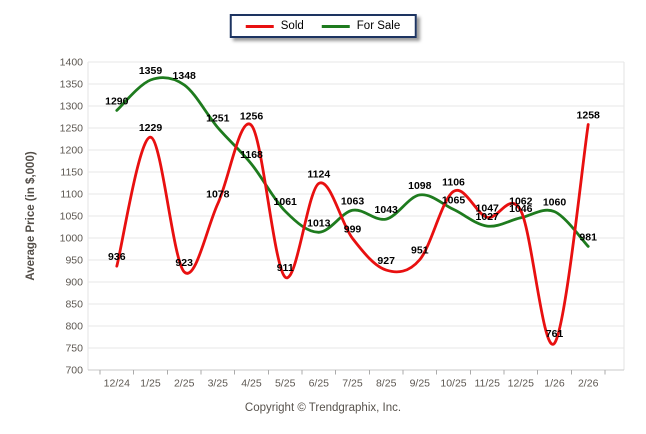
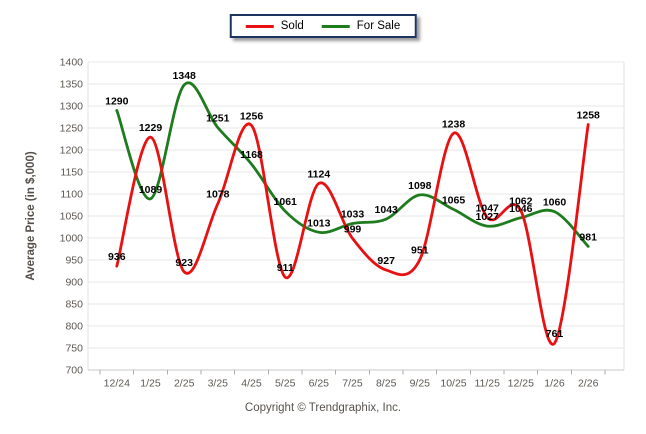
For Sale/1/25: 1359 -> 1089
For Sale/7/25: 1063 -> 1033
Sold/10/25: 1106 -> 1238
